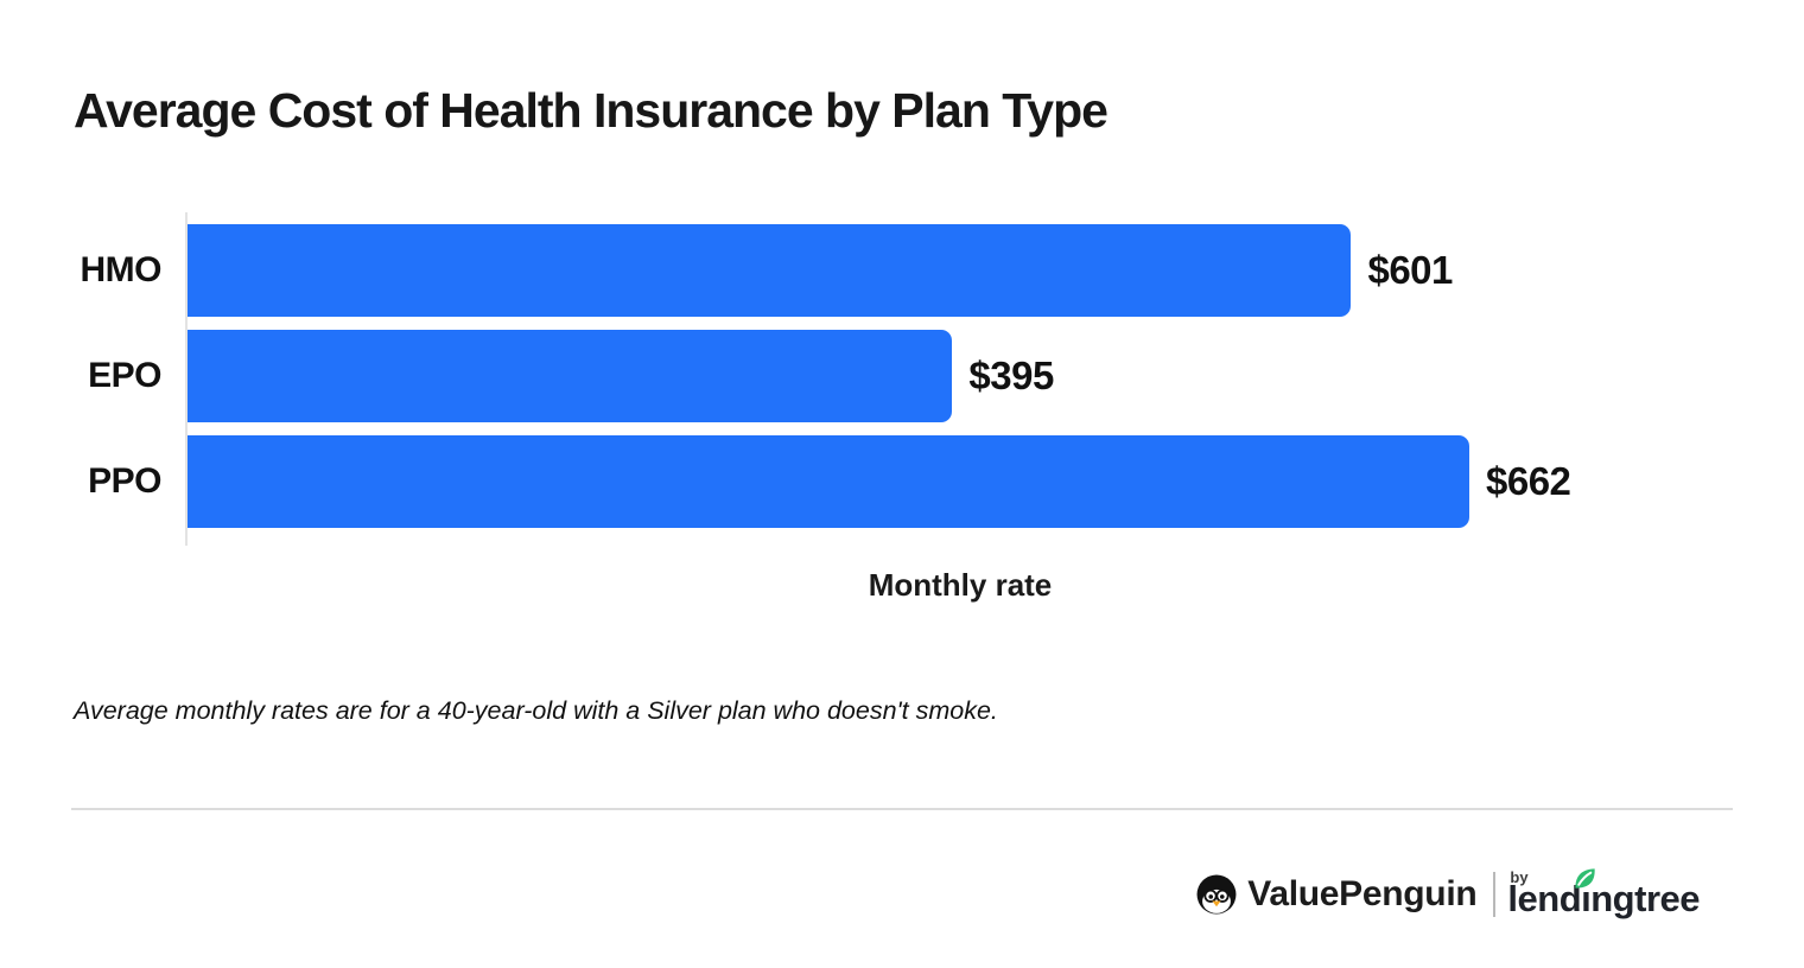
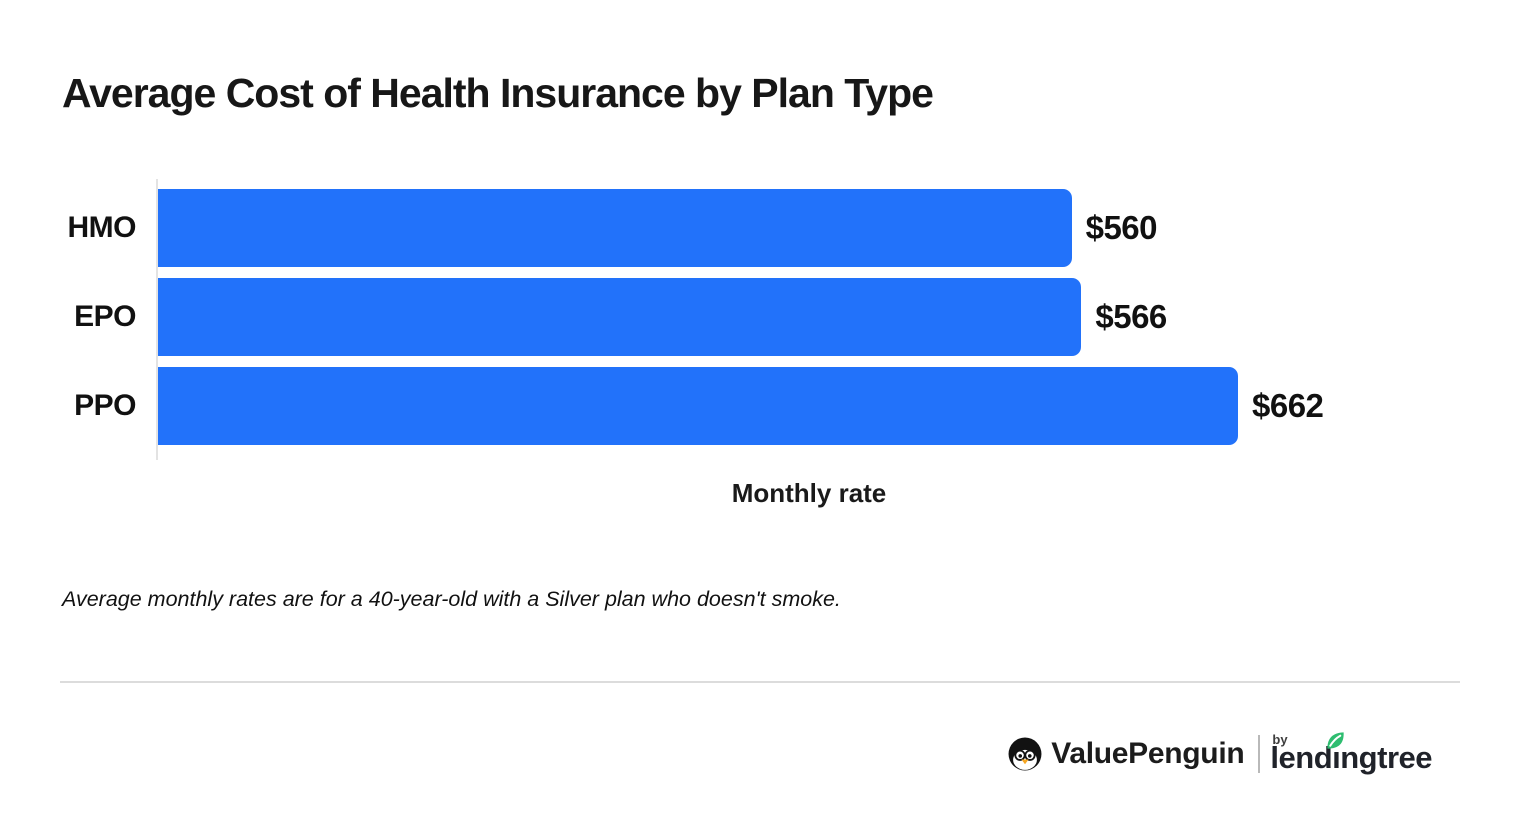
HMO: $601 -> $560
EPO: $395 -> $566
